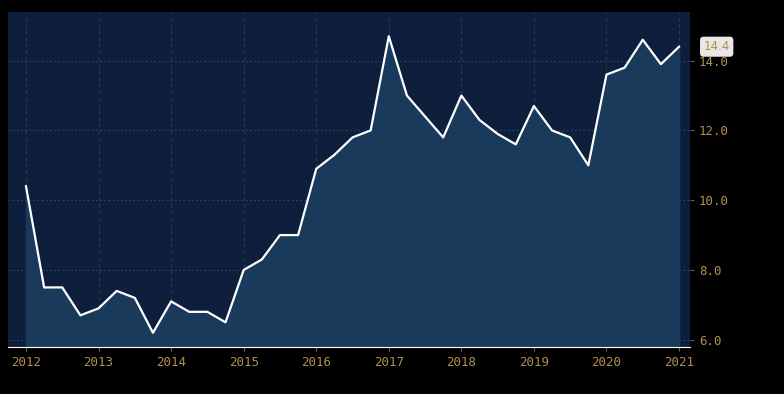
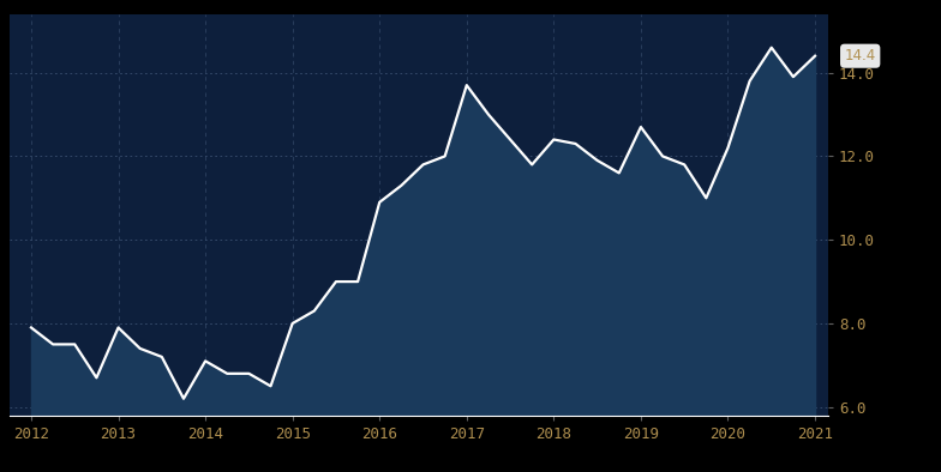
2012: 10.4 -> 7.9
2013: 6.9 -> 7.9
2017: 14.7 -> 13.7
2018: 13.0 -> 12.4
2020: 13.6 -> 12.2
